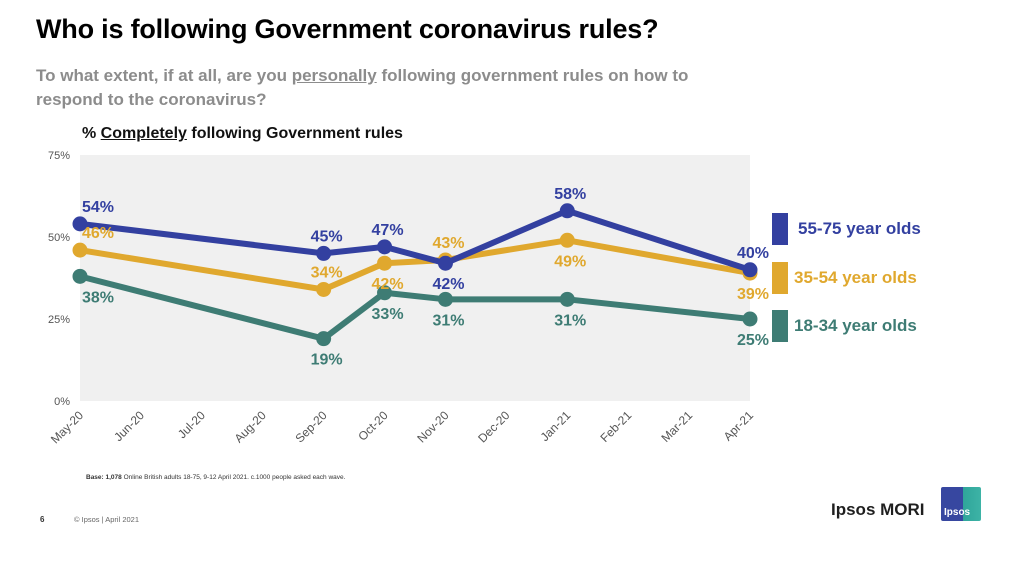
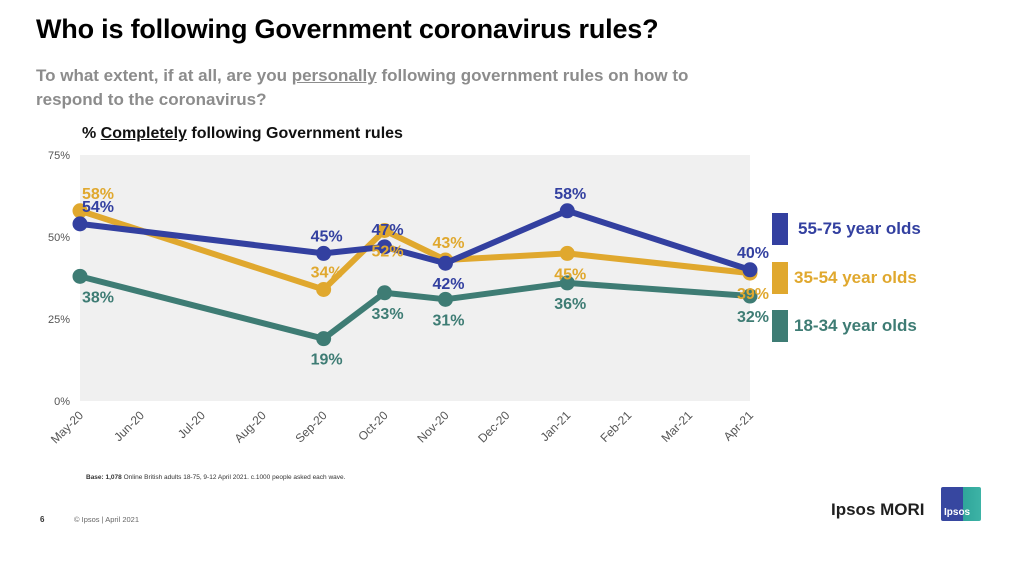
35-54 year olds/May-20: 46% -> 58%
35-54 year olds/Oct-20: 42% -> 52%
35-54 year olds/Jan-21: 49% -> 45%
18-34 year olds/Jan-21: 31% -> 36%
18-34 year olds/Apr-21: 25% -> 32%
